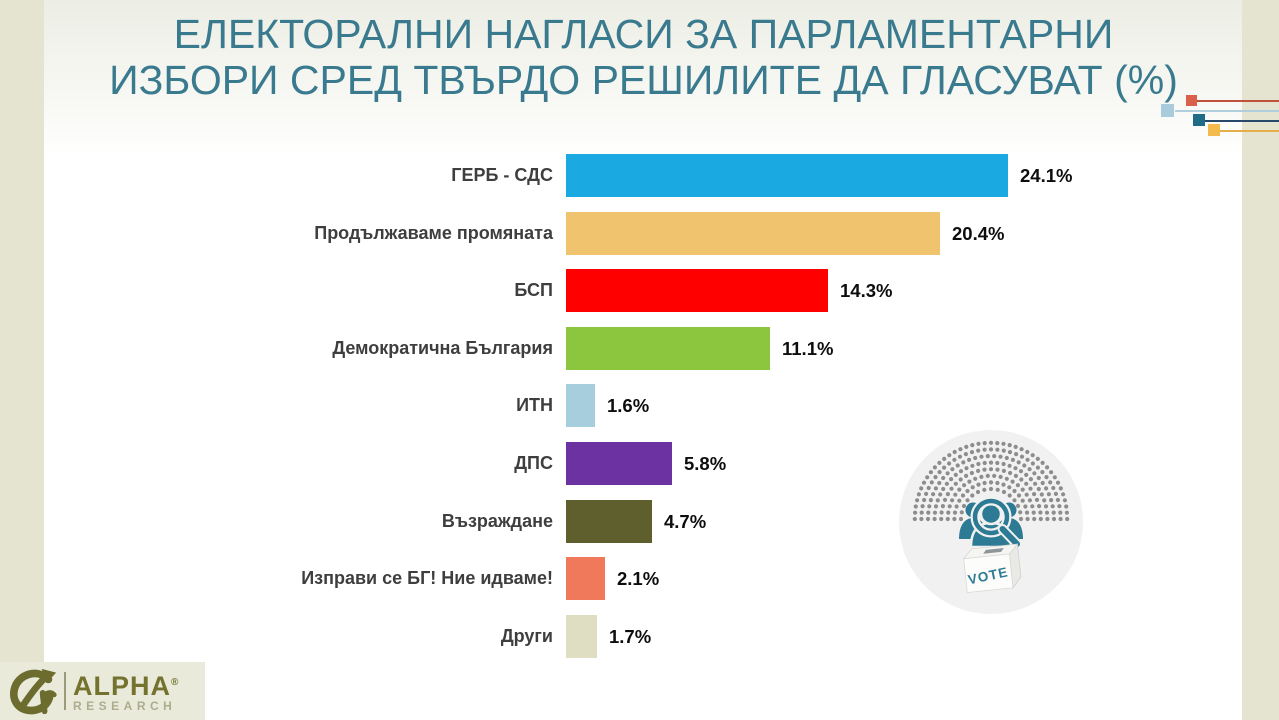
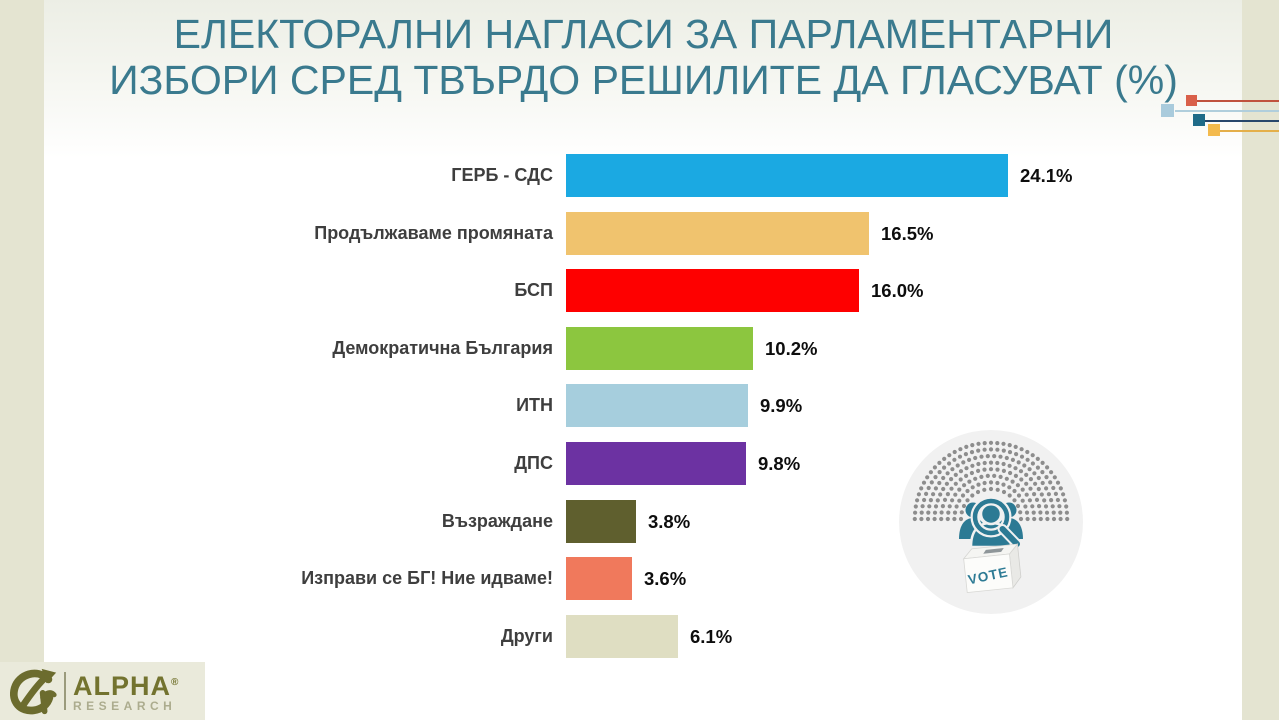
Продължаваме промяната: 20.4% -> 16.5%
БСП: 14.3% -> 16.0%
Демократична България: 11.1% -> 10.2%
ИТН: 1.6% -> 9.9%
ДПС: 5.8% -> 9.8%
Възраждане: 4.7% -> 3.8%
Изправи се БГ! Ние идваме!: 2.1% -> 3.6%
Други: 1.7% -> 6.1%
